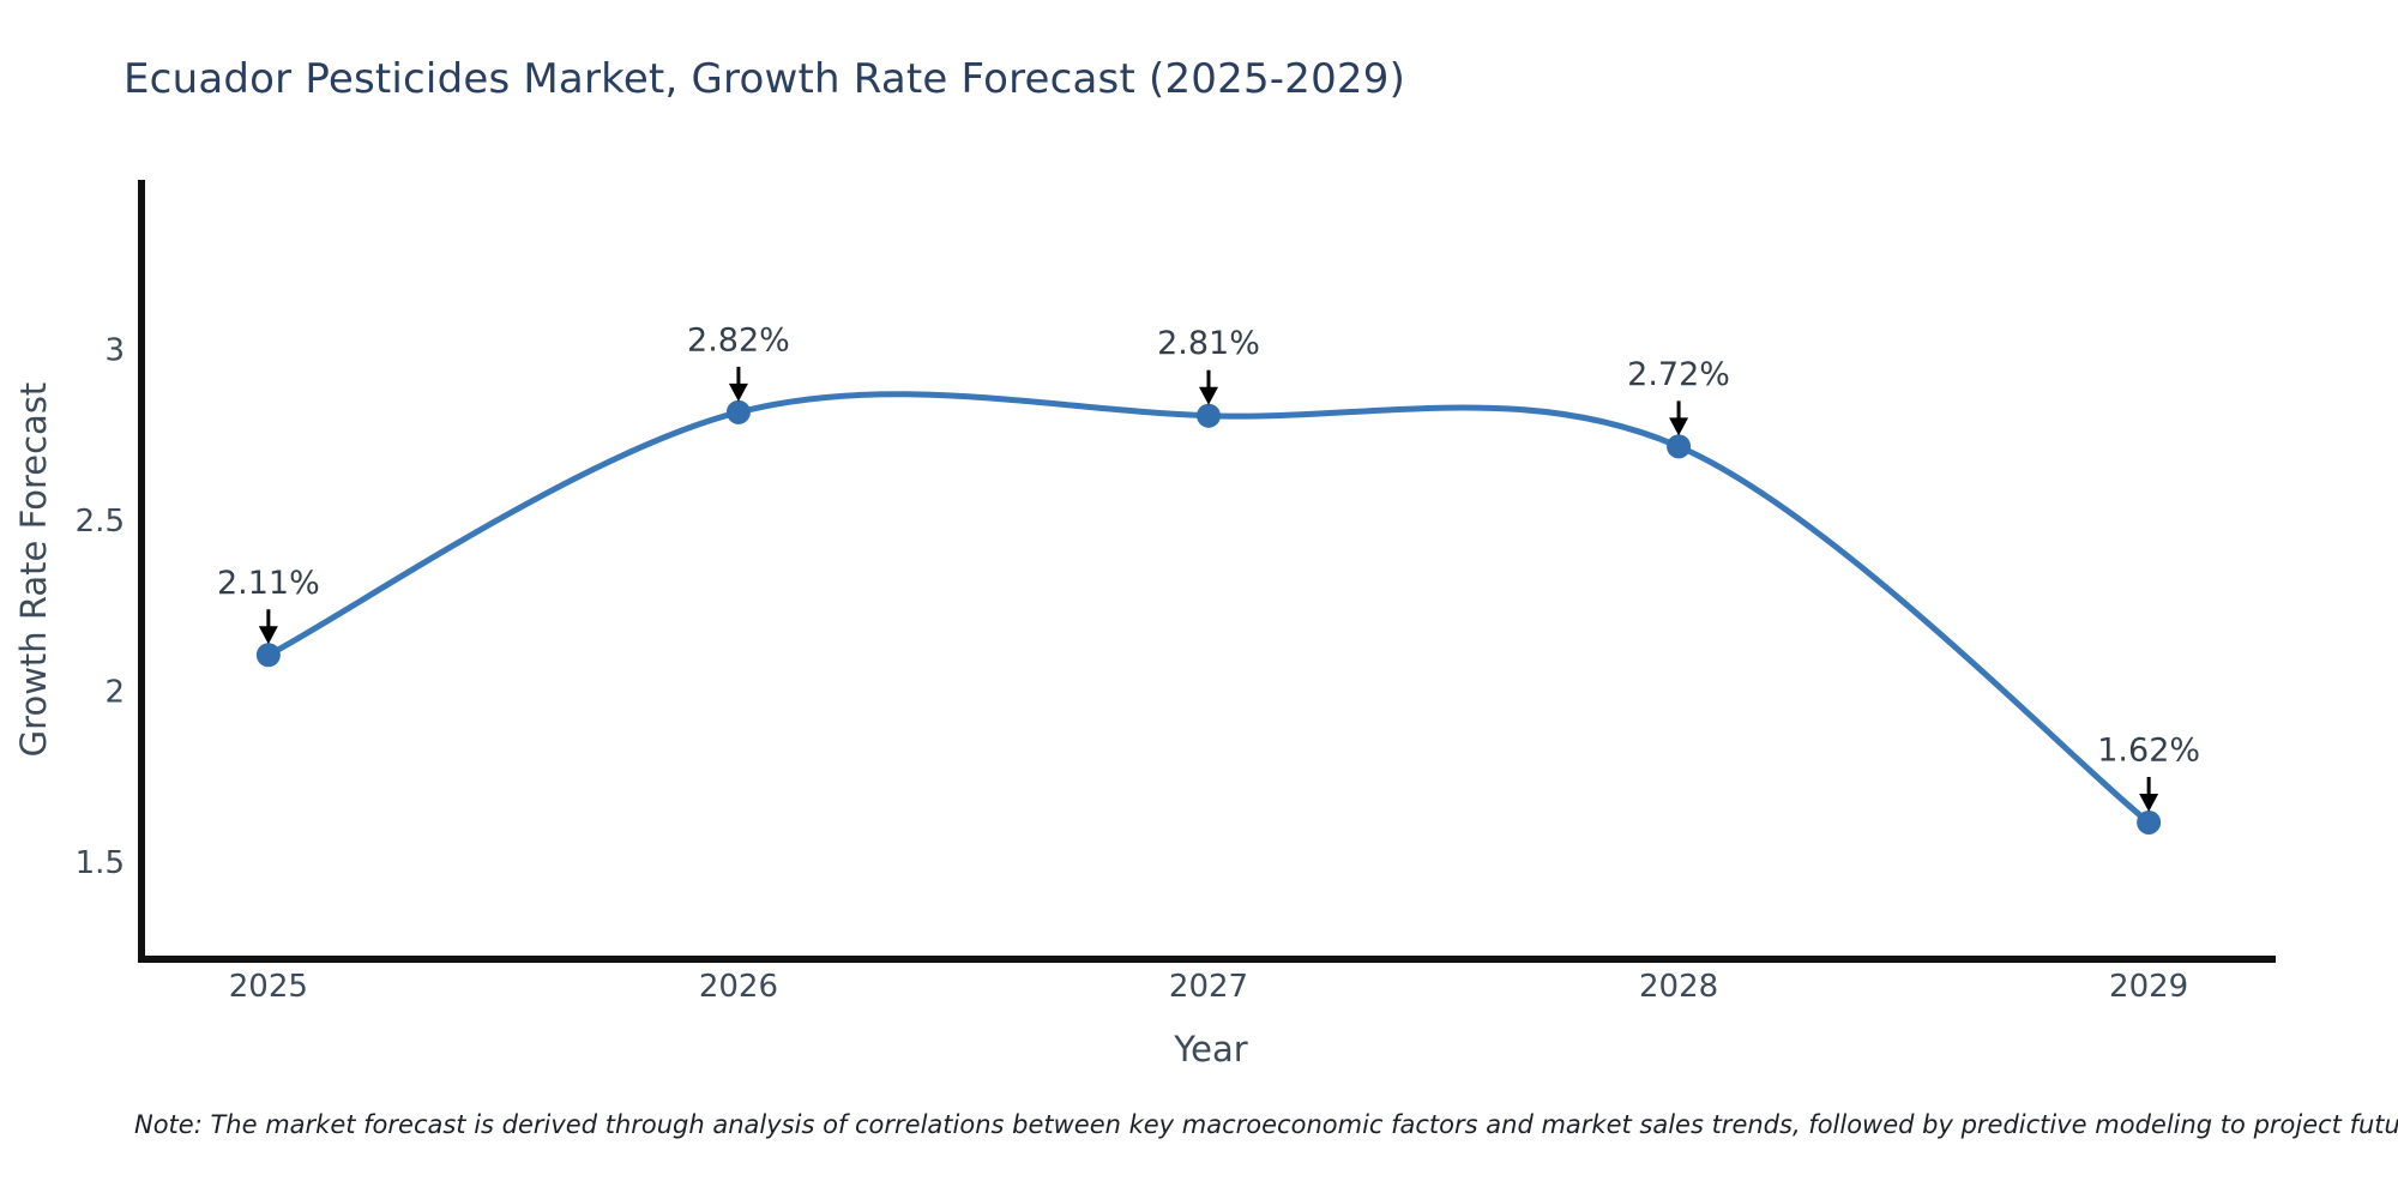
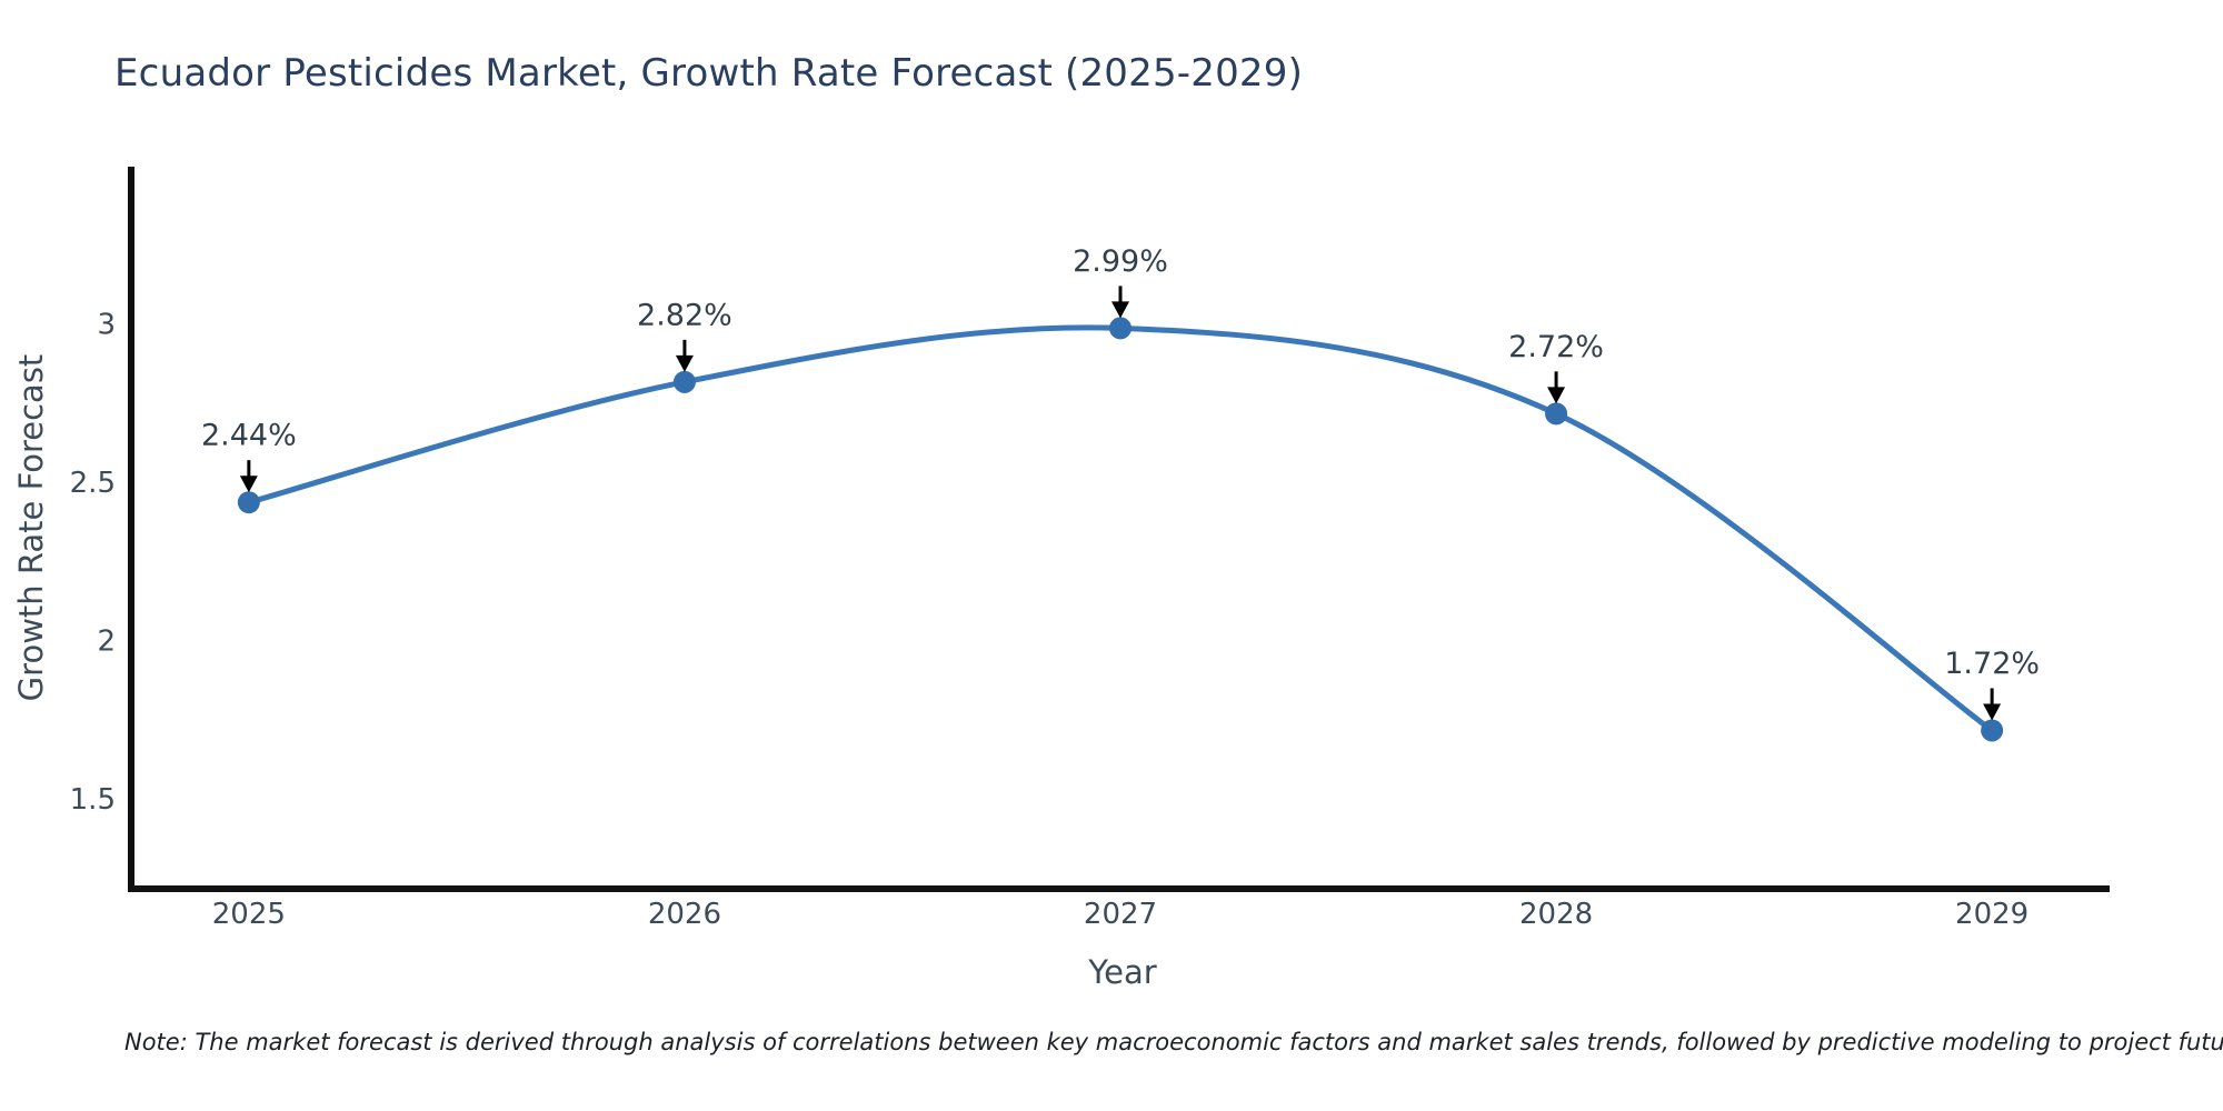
2025: 2.11% -> 2.44%
2027: 2.81% -> 2.99%
2029: 1.62% -> 1.72%
